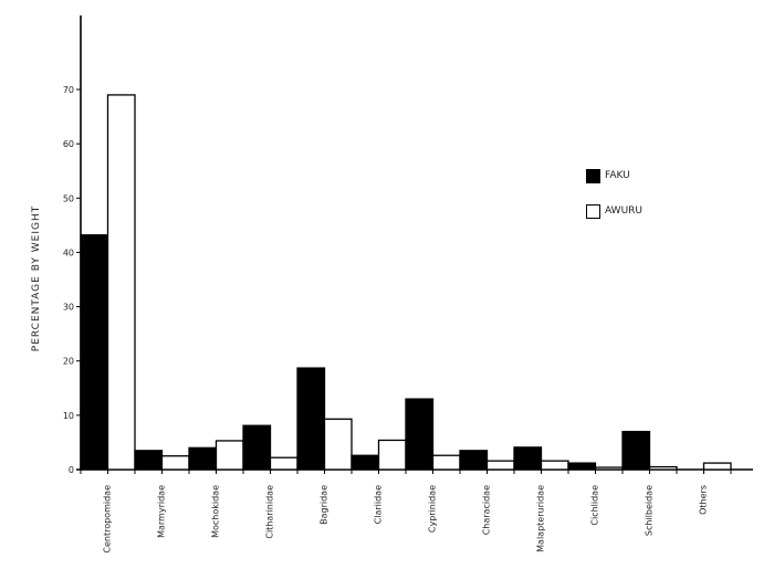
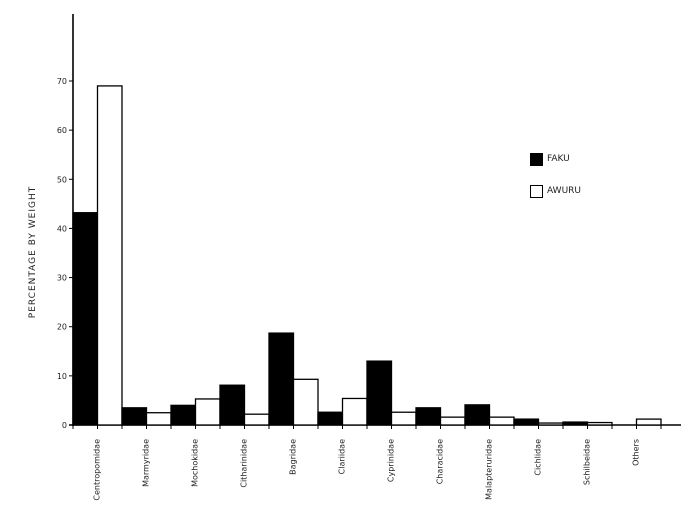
FAKU/Schilbeidae: 7 -> 1
